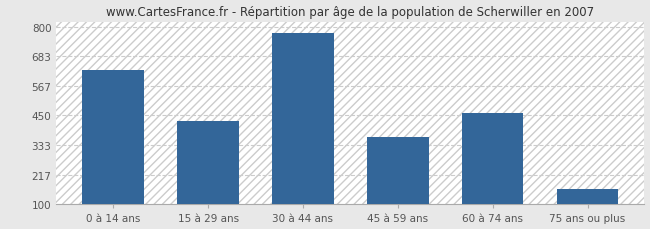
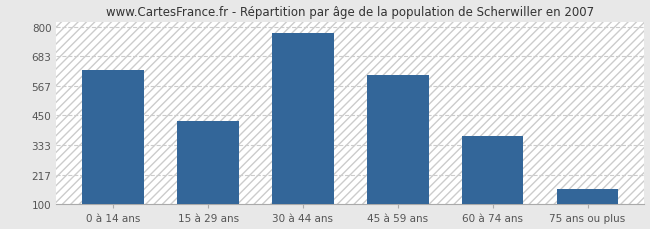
45 à 59 ans: 365 -> 610
60 à 74 ans: 460 -> 370
